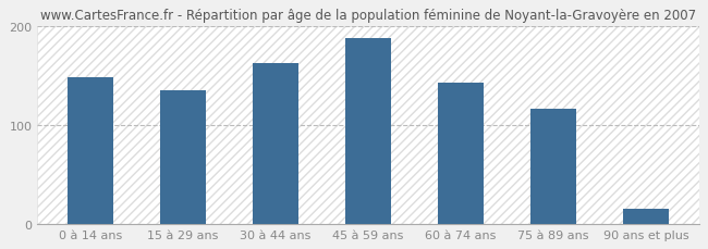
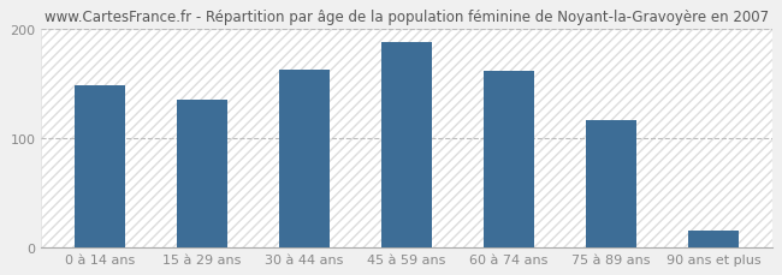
60 à 74 ans: 143 -> 162
